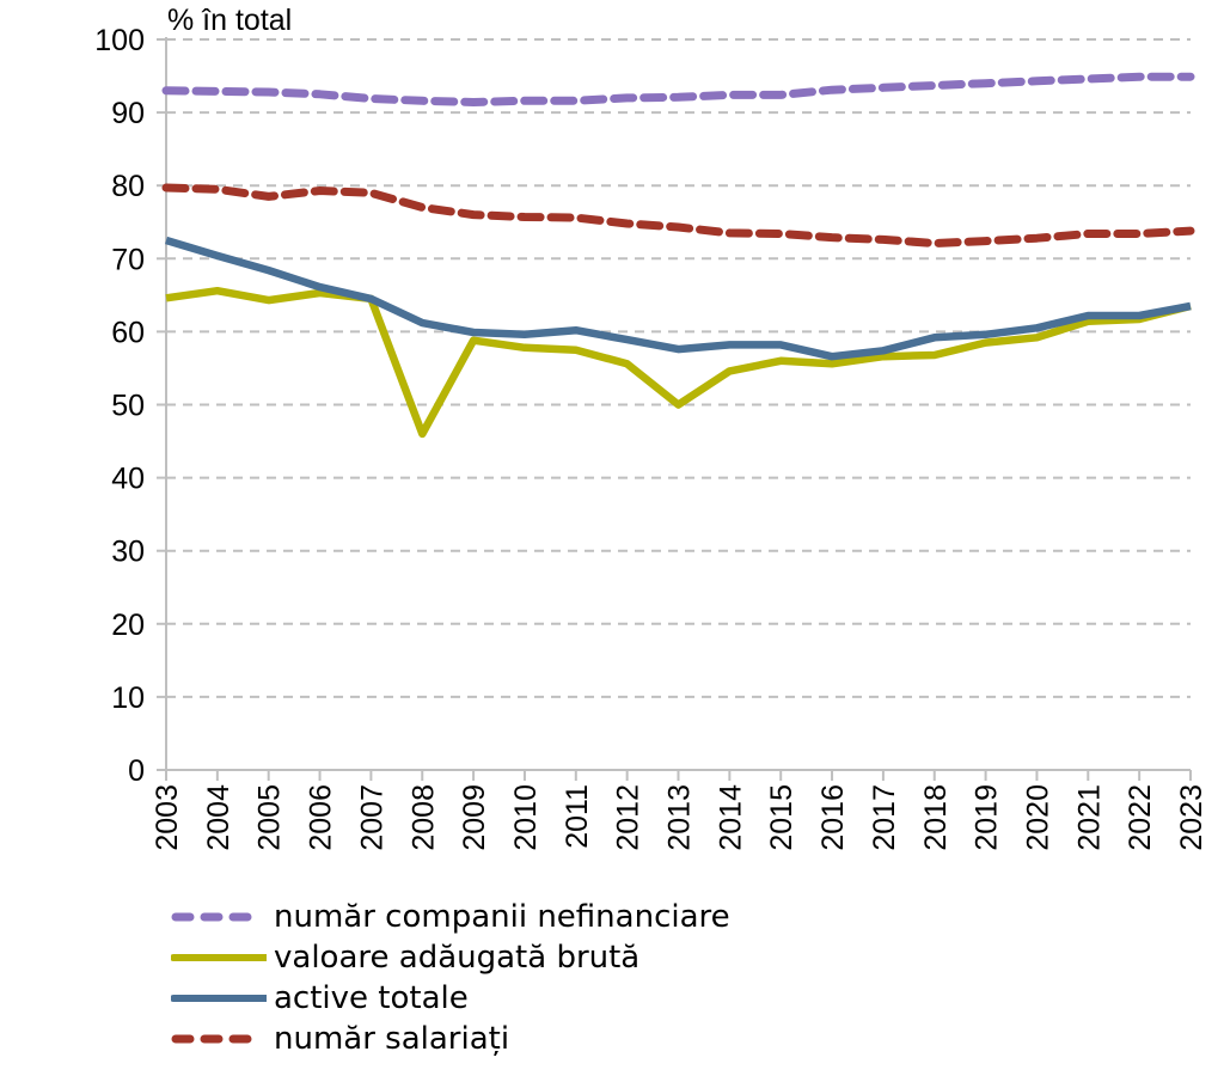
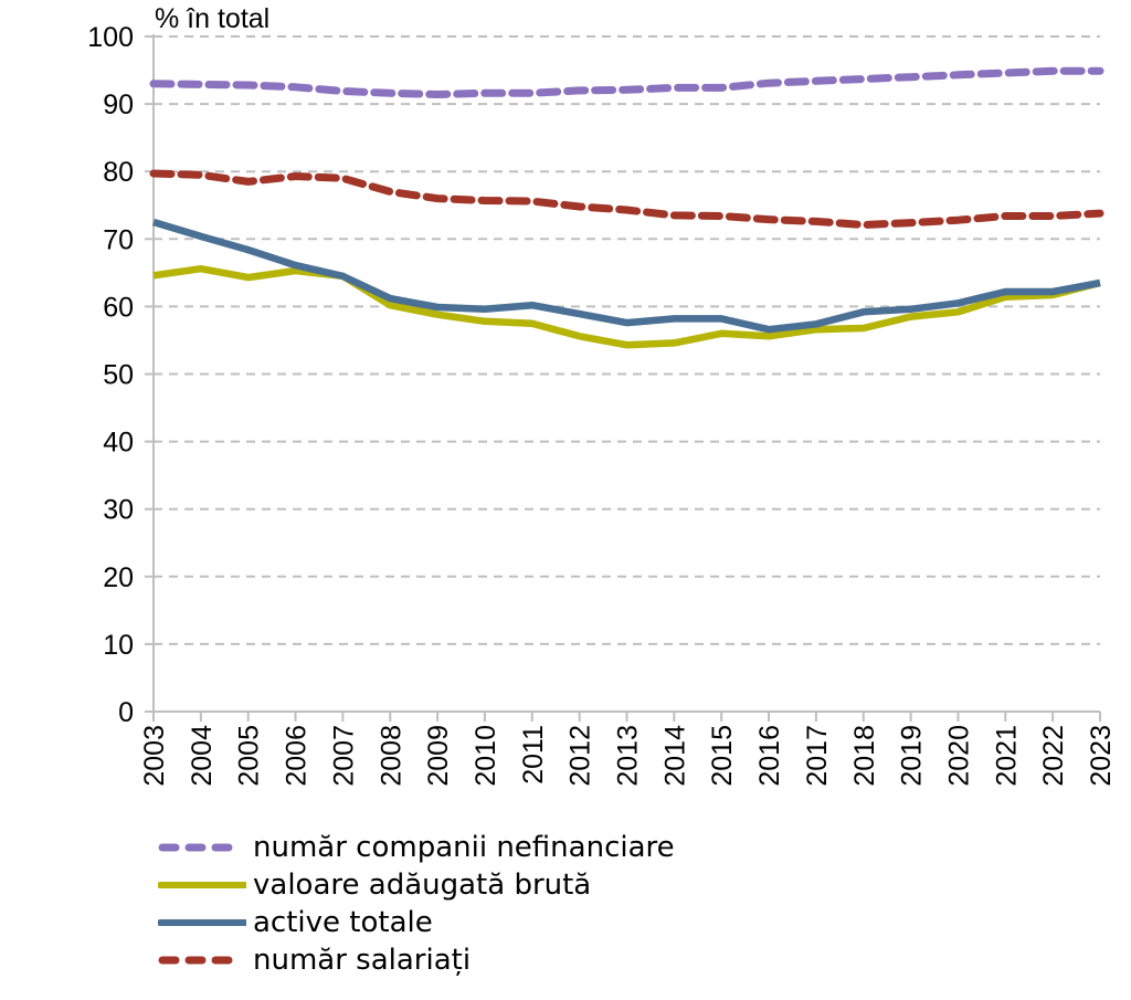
valoare adăugată brută/2008: 46 -> 60
valoare adăugată brută/2013: 50 -> 54
